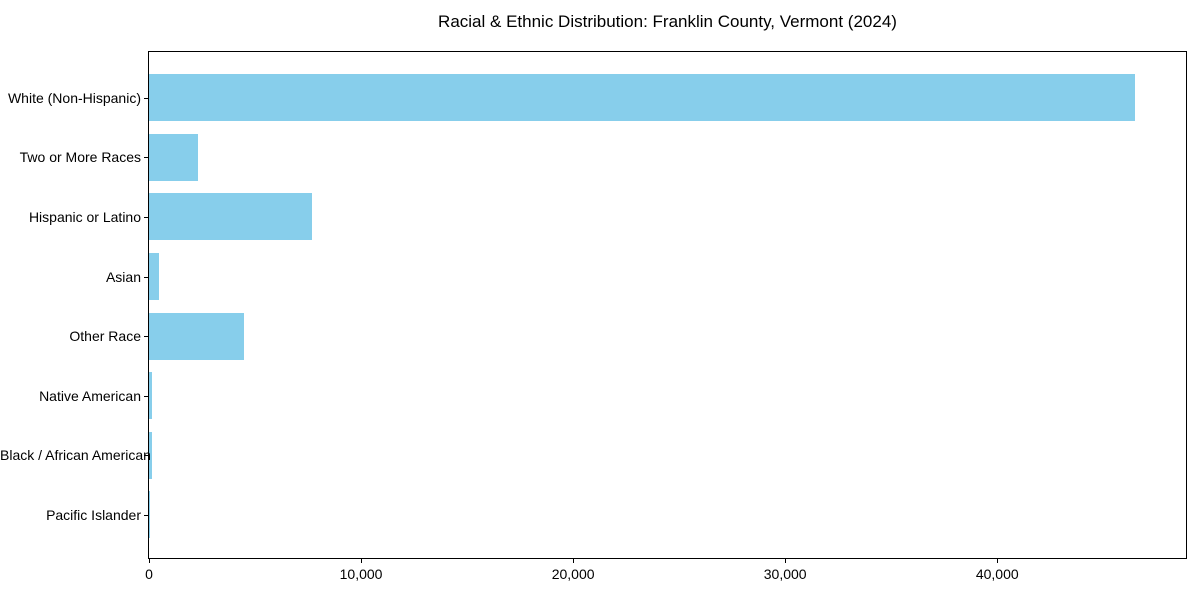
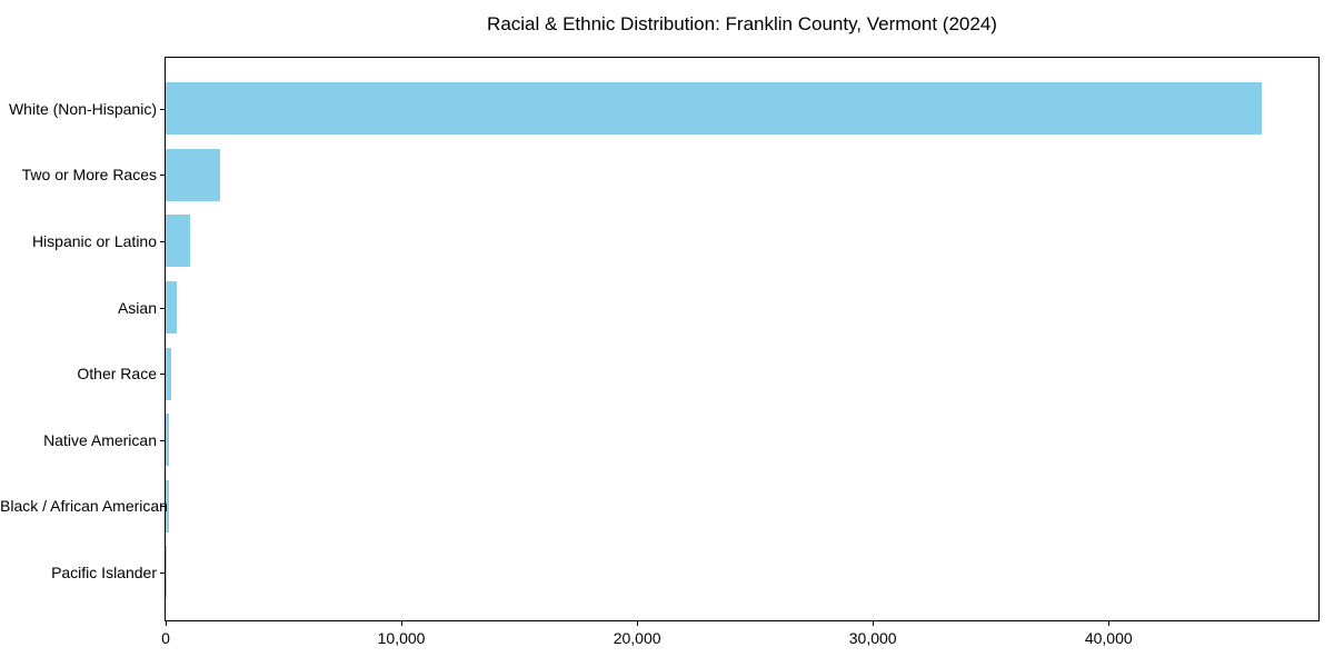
Hispanic or Latino: 7700 -> 1000
Other Race: 4500 -> 200
